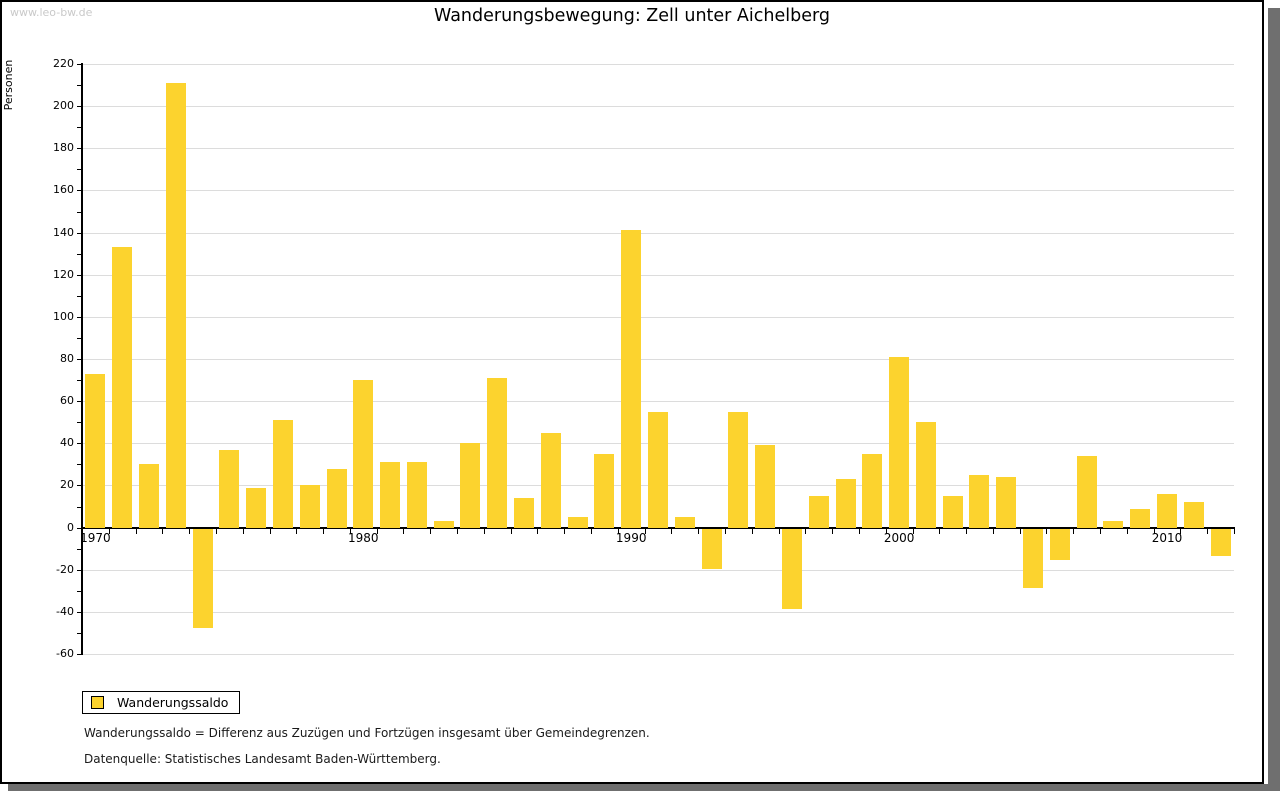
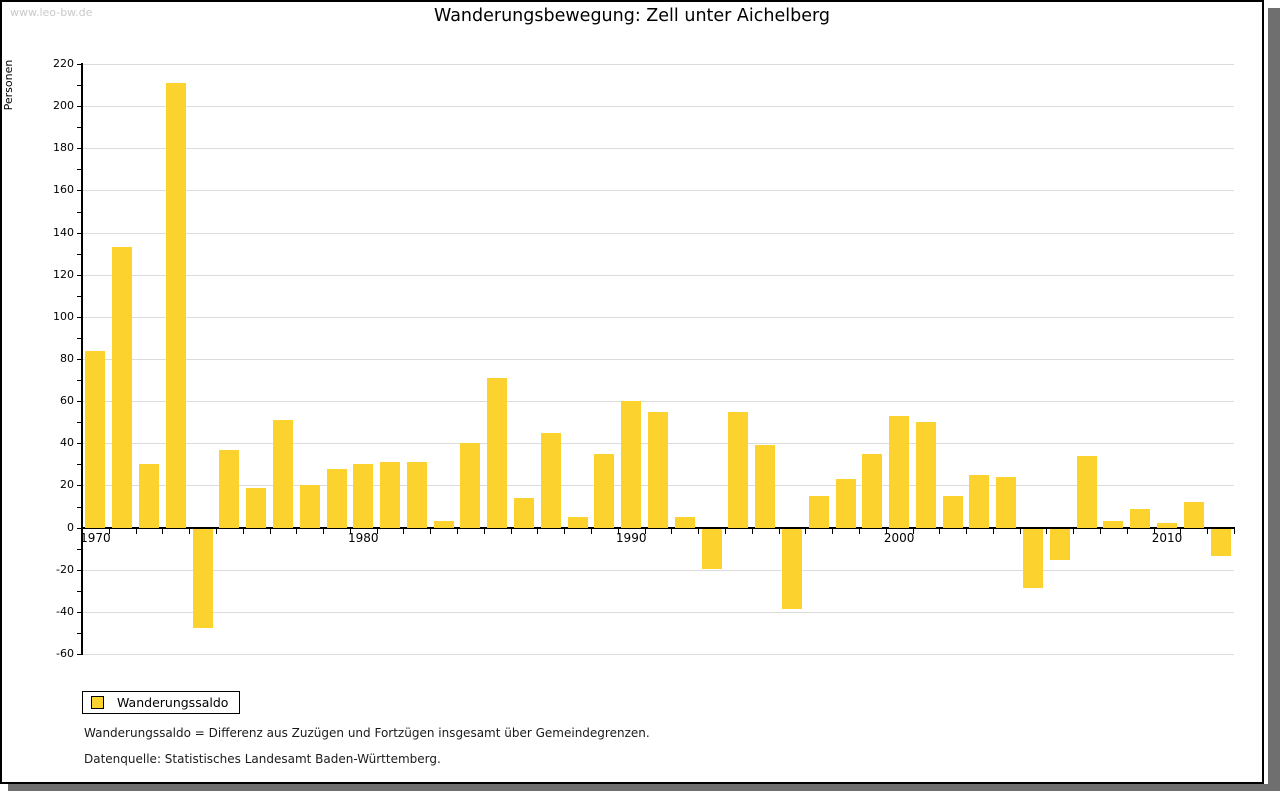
1970: 73 -> 84
1980: 70 -> 30
1990: 141 -> 60
2000: 81 -> 53
2010: 16 -> 2
